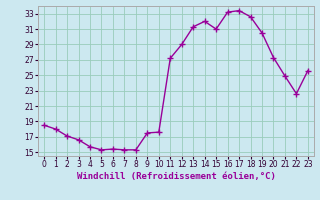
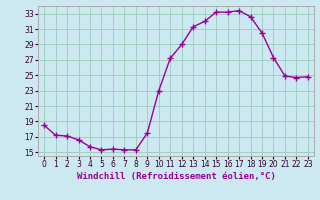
1: 18.0 -> 17.2
10: 17.6 -> 23.0
15: 31.0 -> 33.2
22: 22.6 -> 24.7
23: 25.6 -> 24.8
